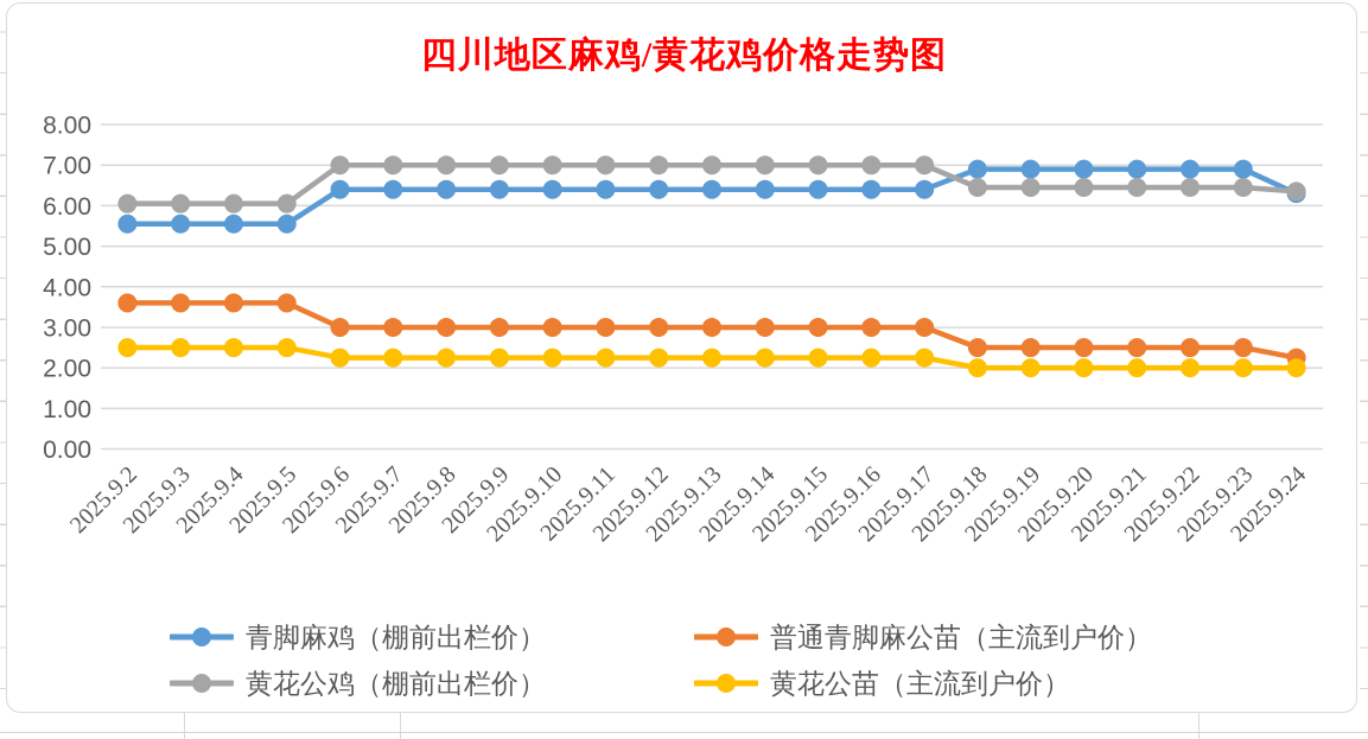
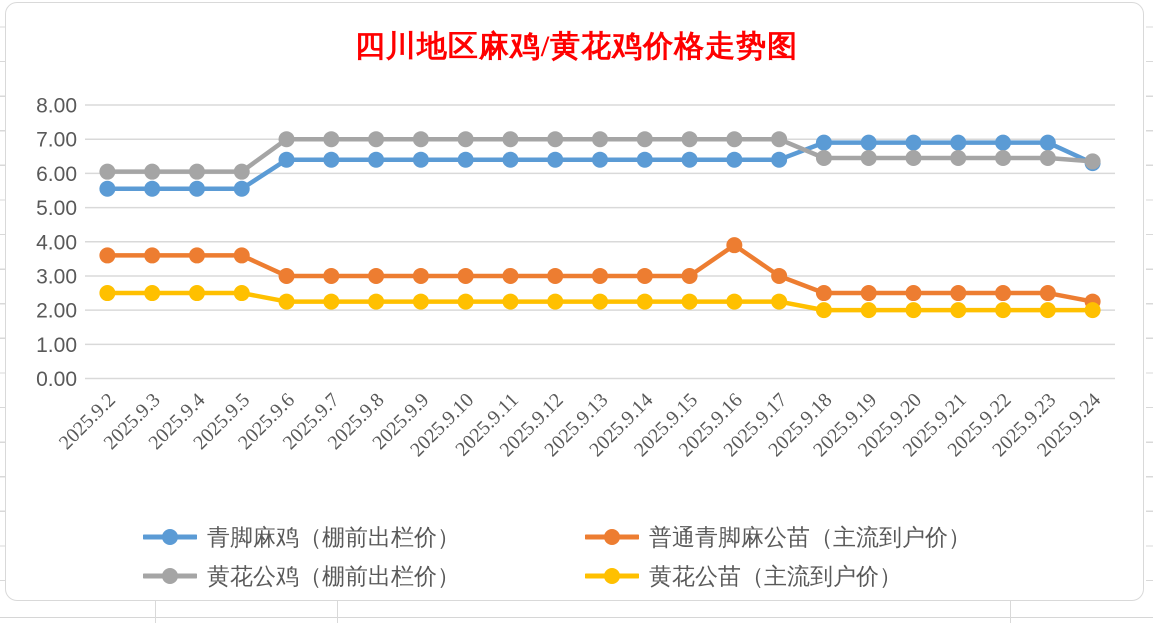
普通青脚麻公苗（主流到户价）/2025.9.16: 3.0 -> 3.9
